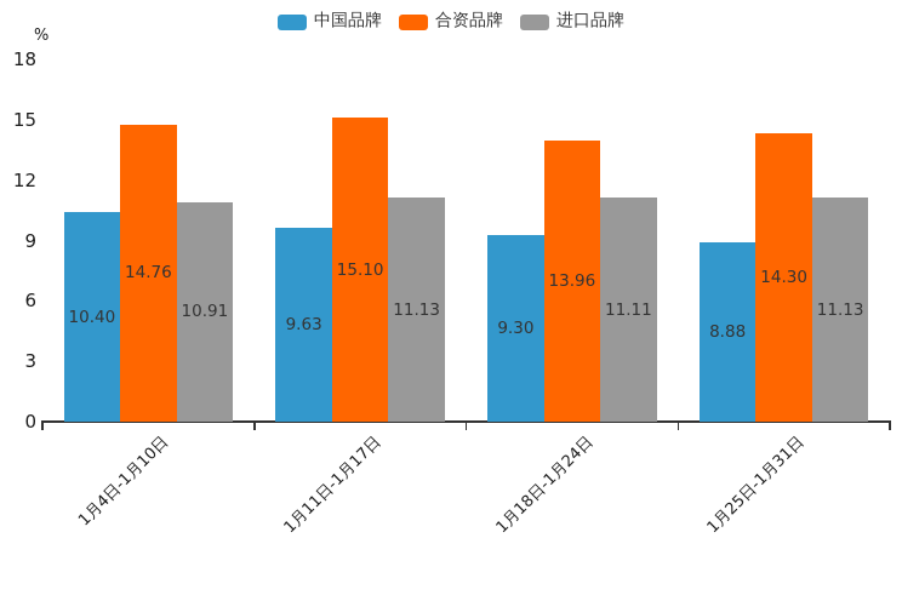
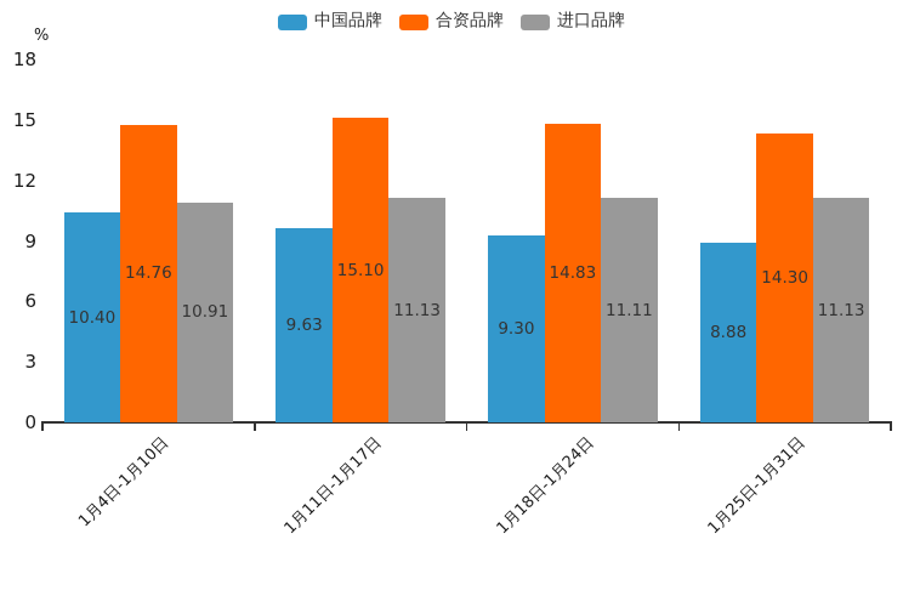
合资品牌/1月18日-1月24日: 13.96 -> 14.83
